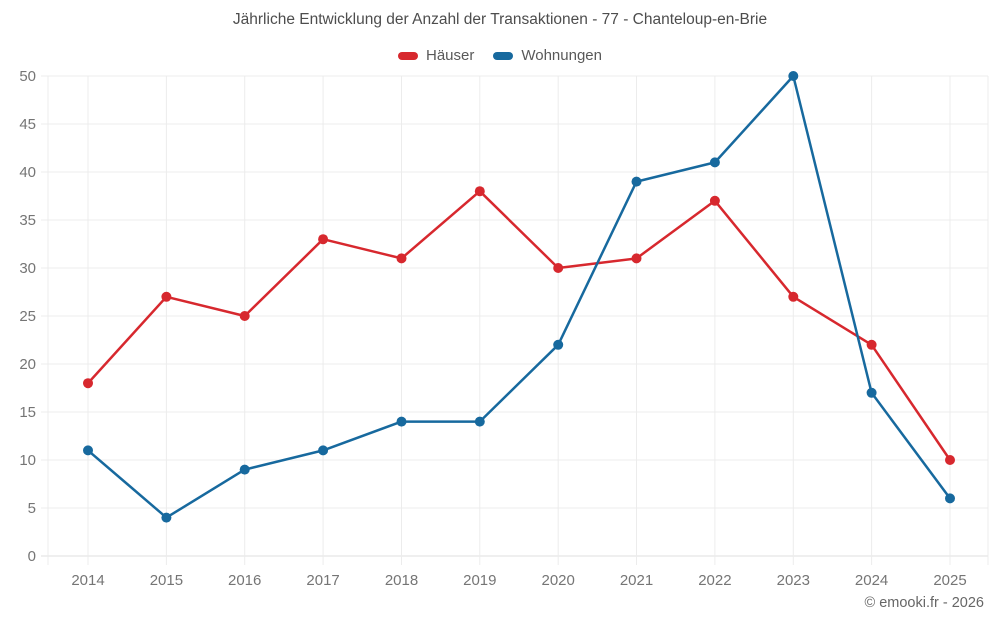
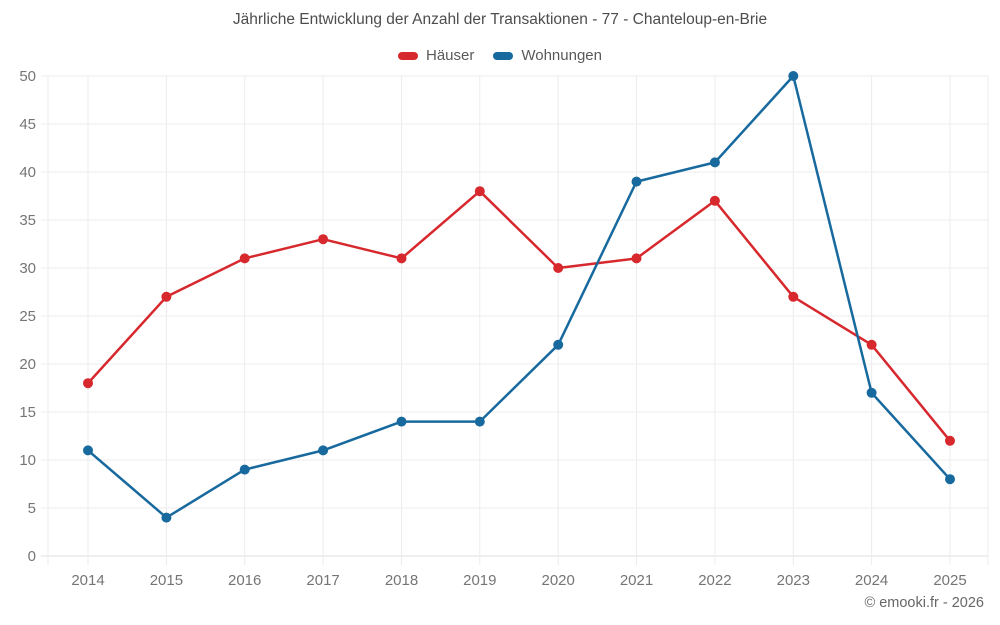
Häuser/2016: 25 -> 31
Häuser/2025: 10 -> 12
Wohnungen/2025: 6 -> 8
